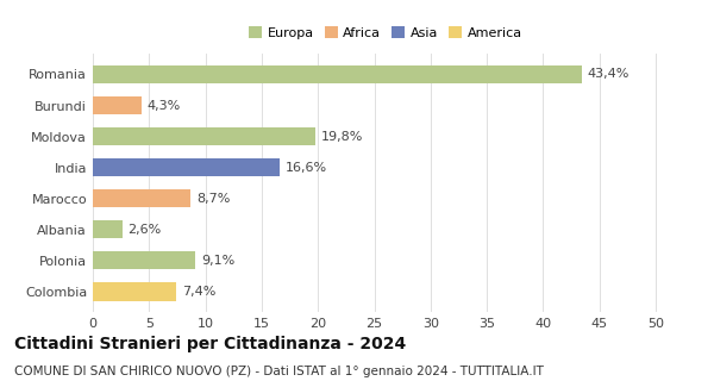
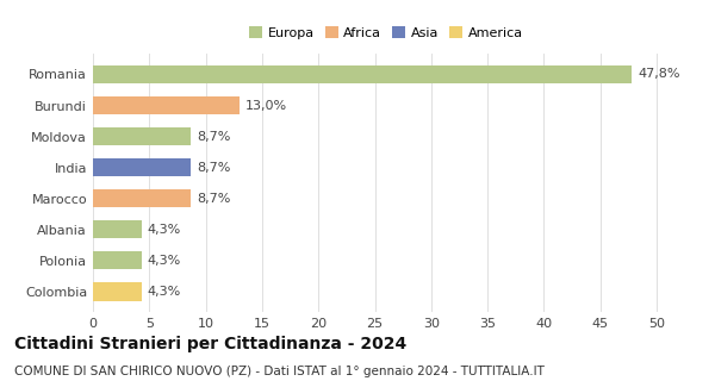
Romania: 43,4% -> 47,8%
Burundi: 4,3% -> 13,0%
Moldova: 19,8% -> 8,7%
India: 16,6% -> 8,7%
Albania: 2,6% -> 4,3%
Polonia: 9,1% -> 4,3%
Colombia: 7,4% -> 4,3%
